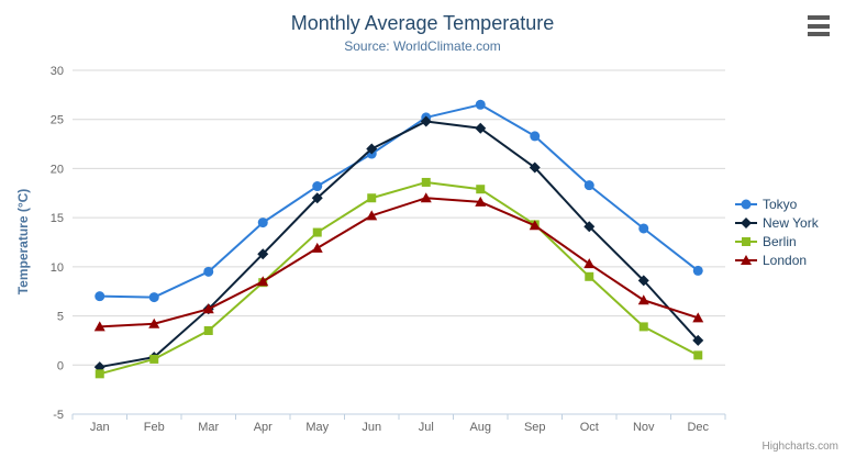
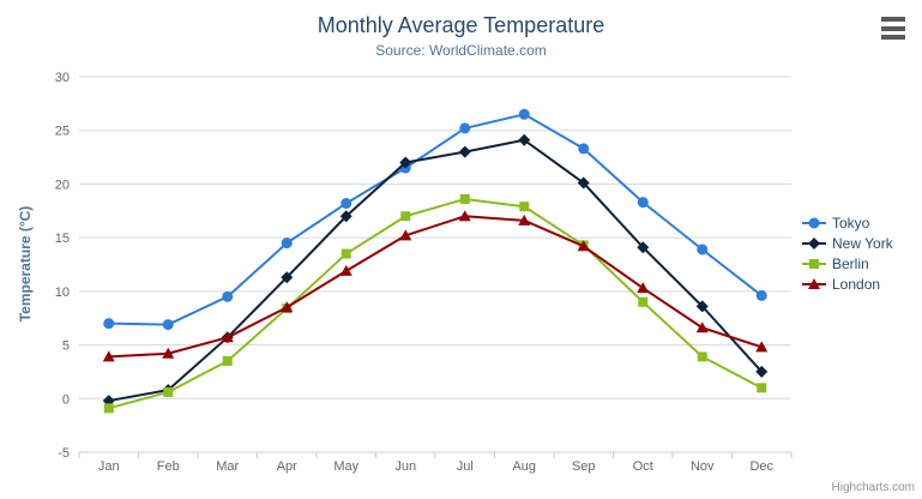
New York/Jul: 25 -> 23
